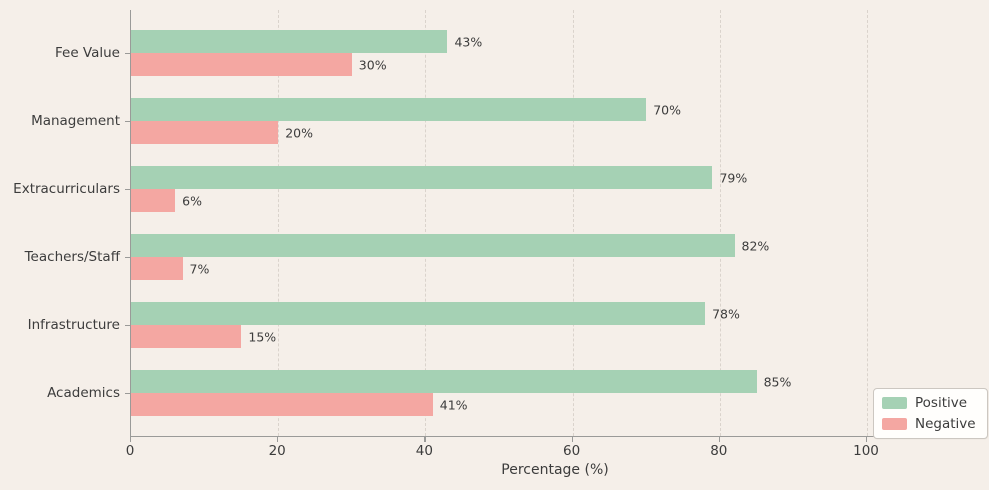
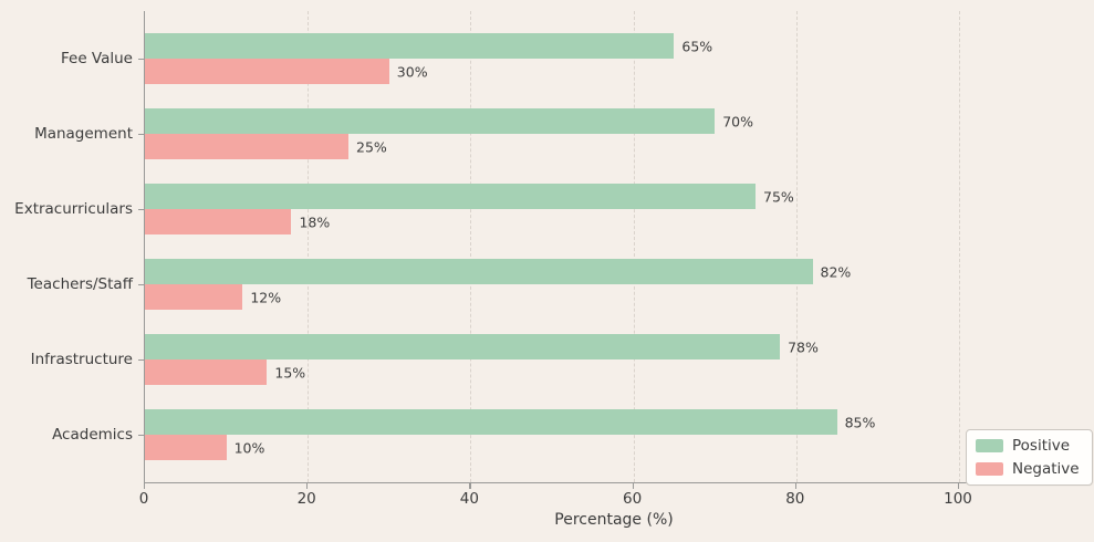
Positive/Fee Value: 43% -> 65%
Negative/Management: 20% -> 25%
Positive/Extracurriculars: 79% -> 75%
Negative/Extracurriculars: 6% -> 18%
Negative/Teachers/Staff: 7% -> 12%
Negative/Academics: 41% -> 10%
